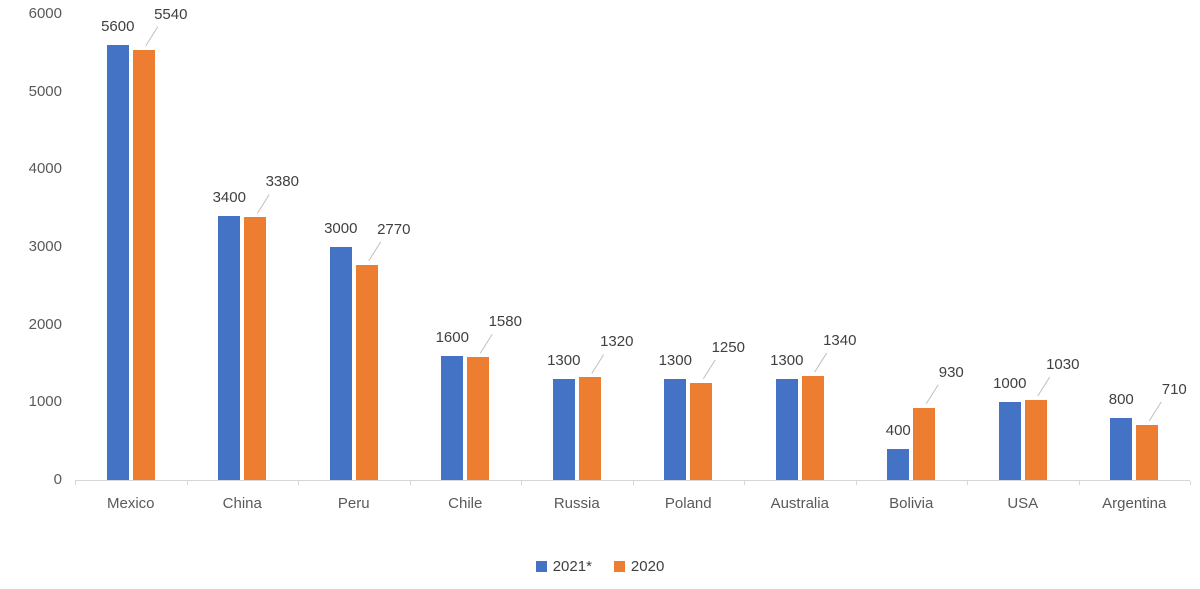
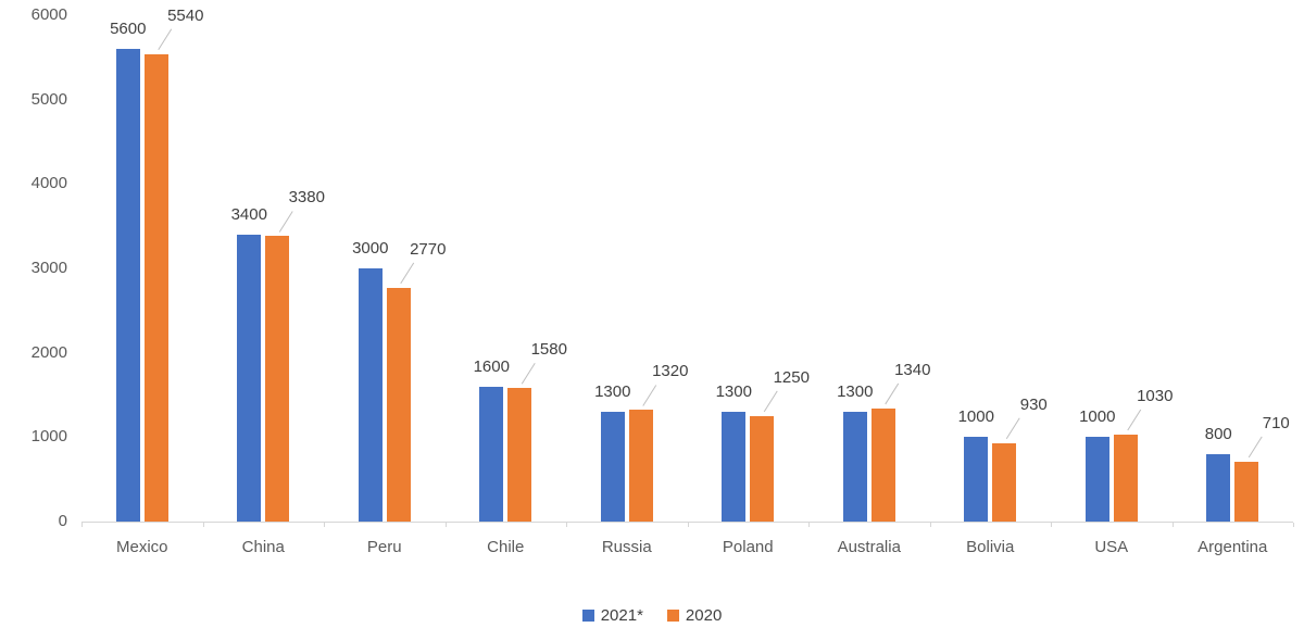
2021*/Bolivia: 400 -> 1000
